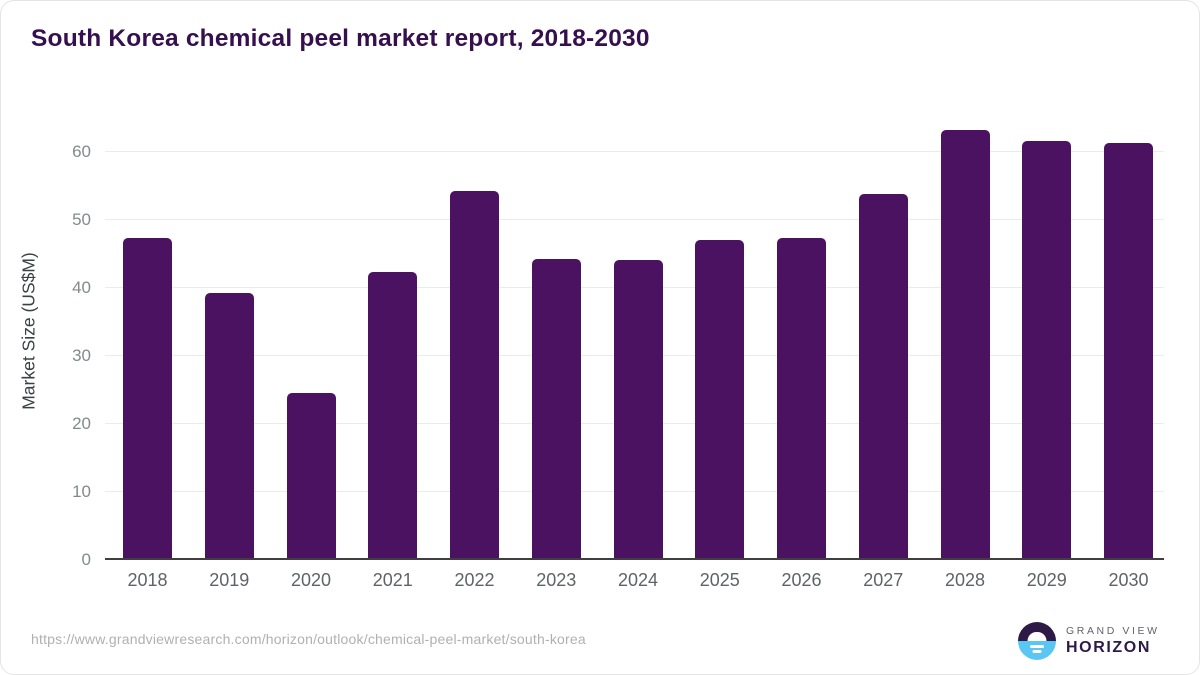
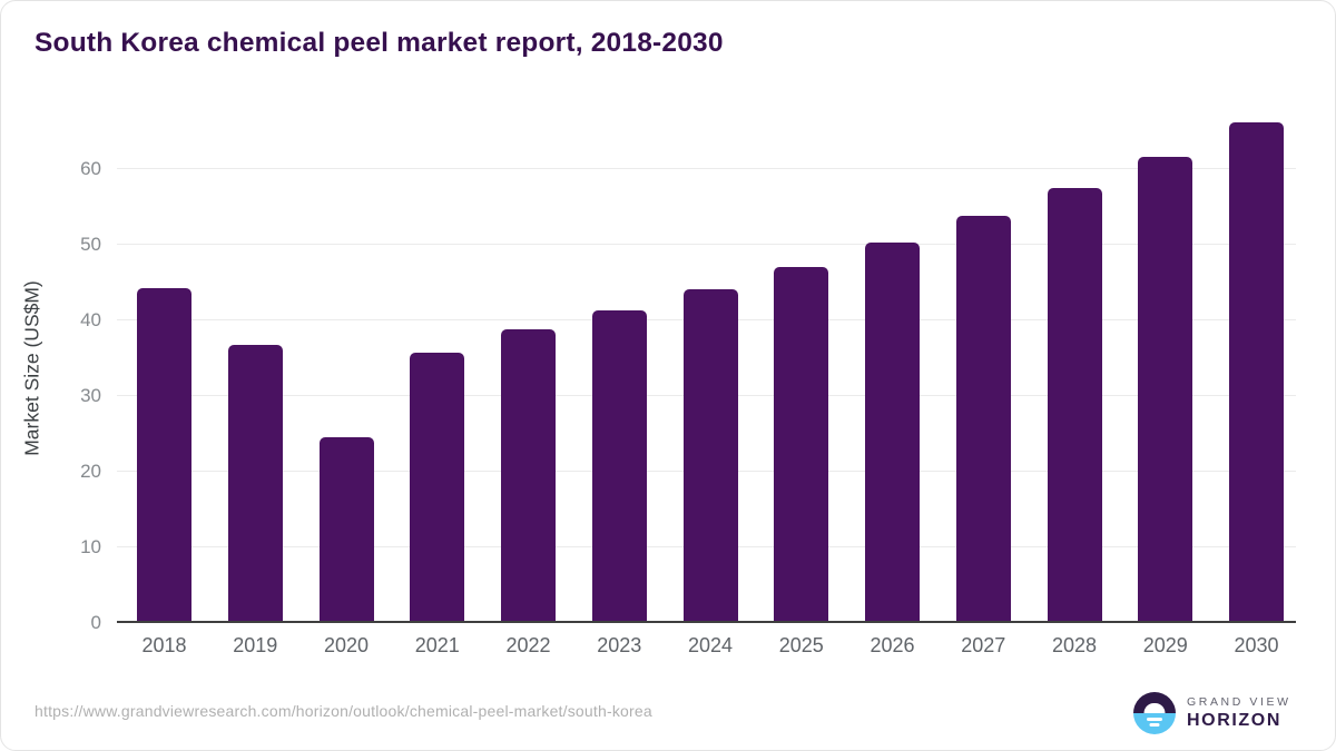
2018: 47 -> 44
2019: 39 -> 36
2021: 42 -> 35
2022: 54 -> 38
2023: 44 -> 41
2026: 47 -> 50
2028: 63 -> 57
2030: 61 -> 66
